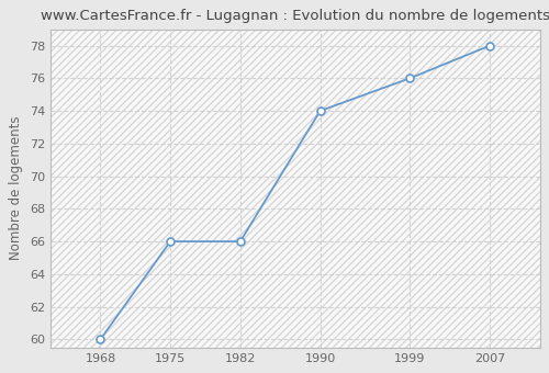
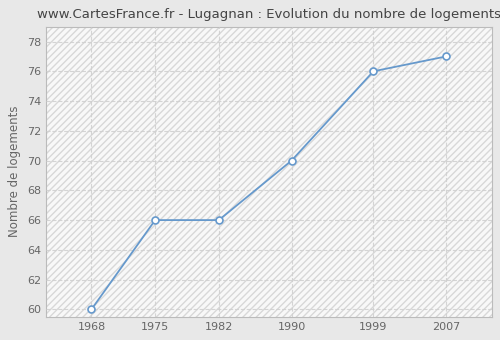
1990: 74 -> 70
2007: 78 -> 77
